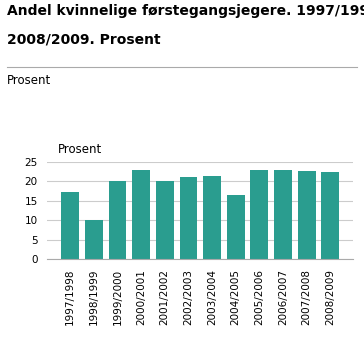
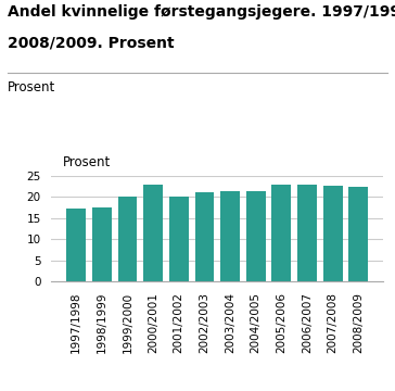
1998/1999: 10.0 -> 17.5
2004/2005: 16.5 -> 21.5
